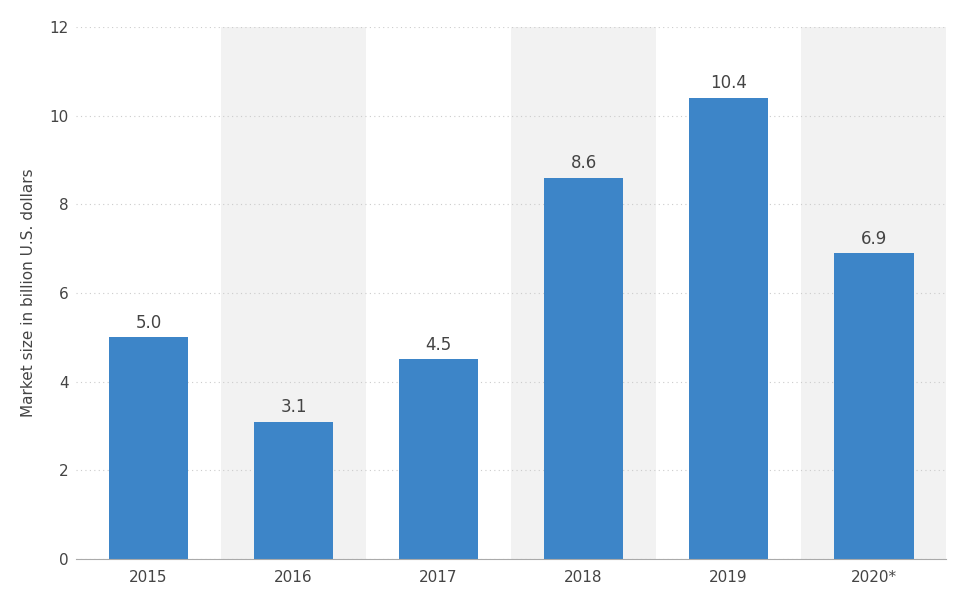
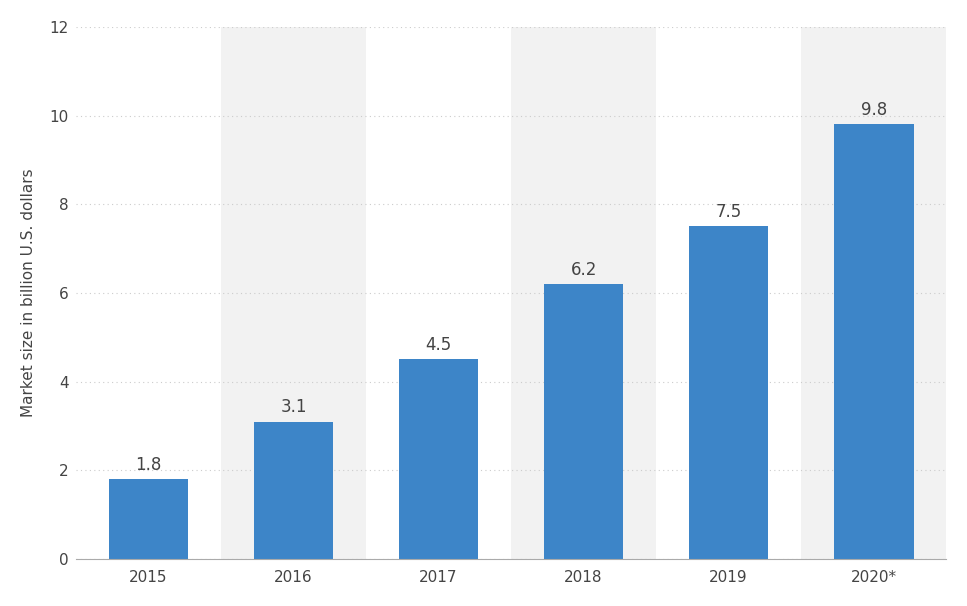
2015: 5.0 -> 1.8
2018: 8.6 -> 6.2
2019: 10.4 -> 7.5
2020*: 6.9 -> 9.8
